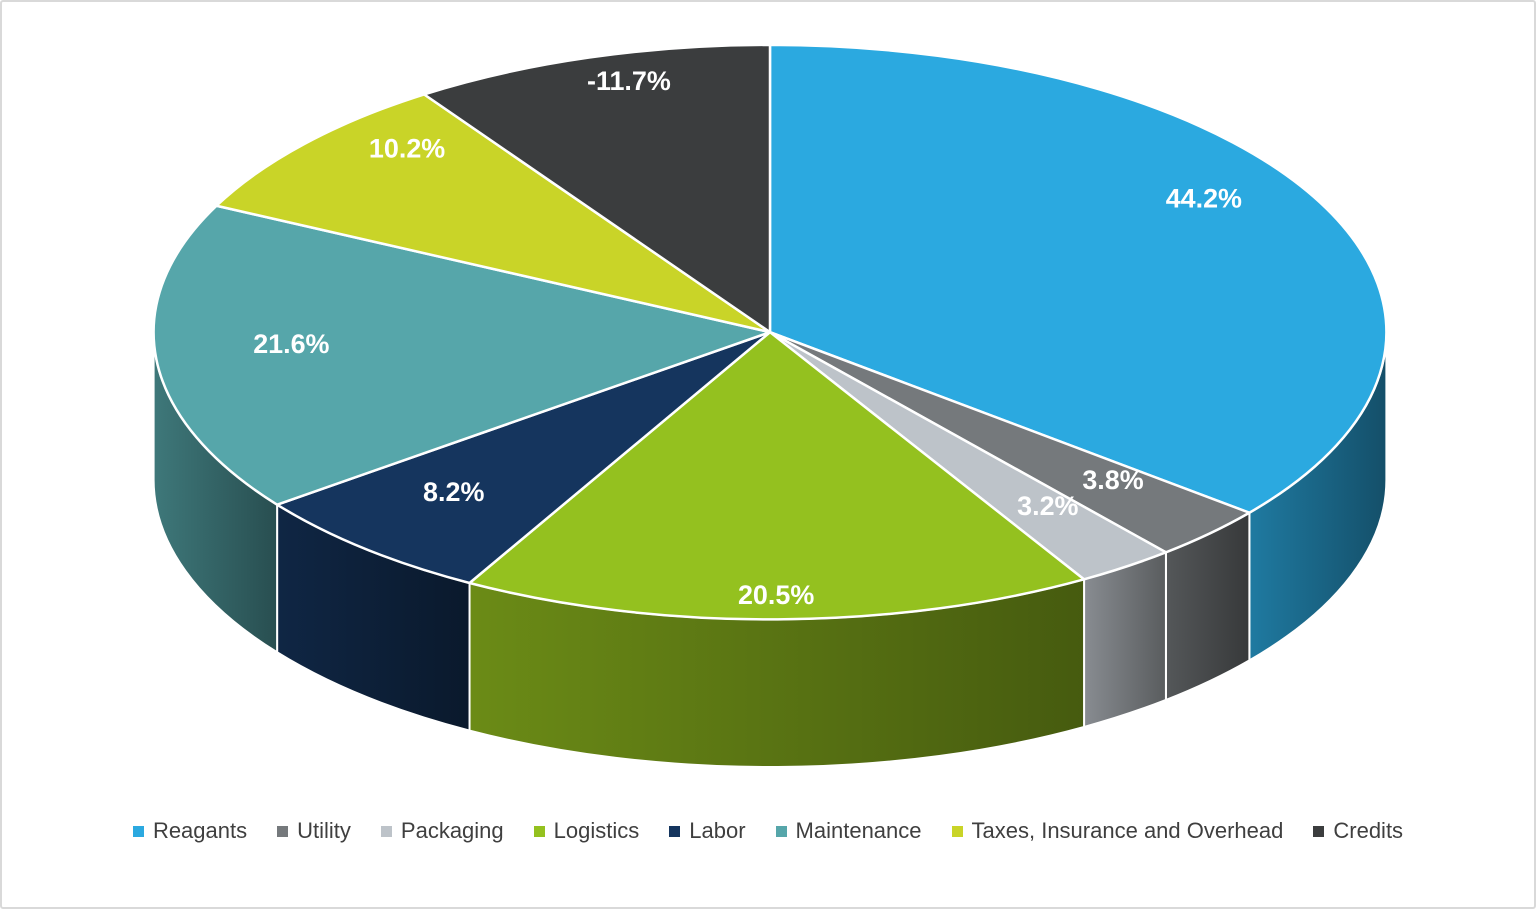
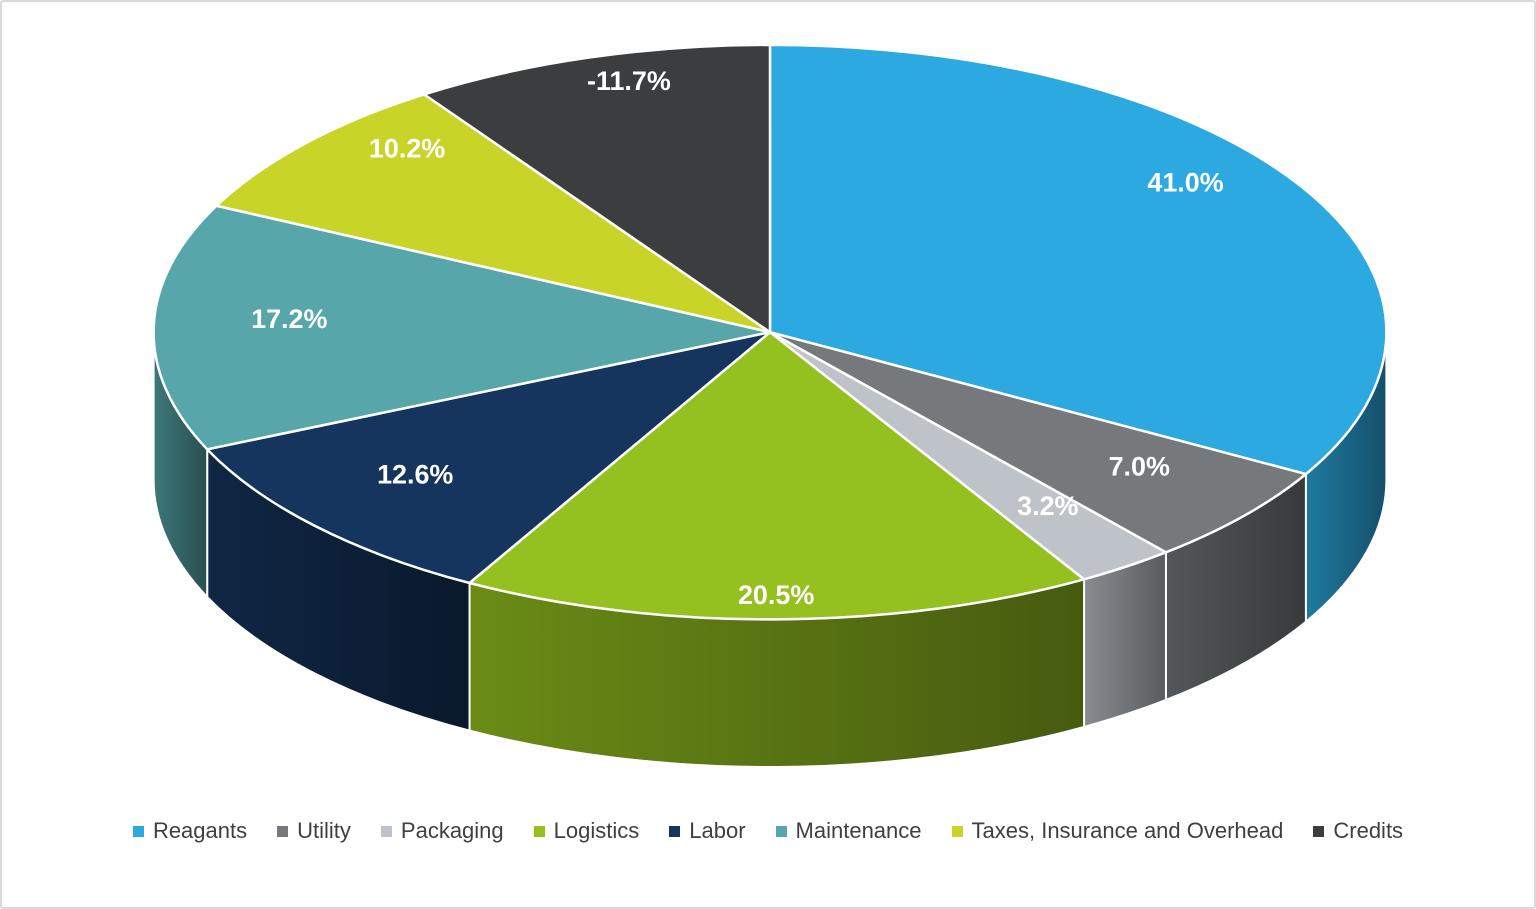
Reagants: 44.2% -> 41.0%
Utility: 3.8% -> 7.0%
Labor: 8.2% -> 12.6%
Maintenance: 21.6% -> 17.2%
